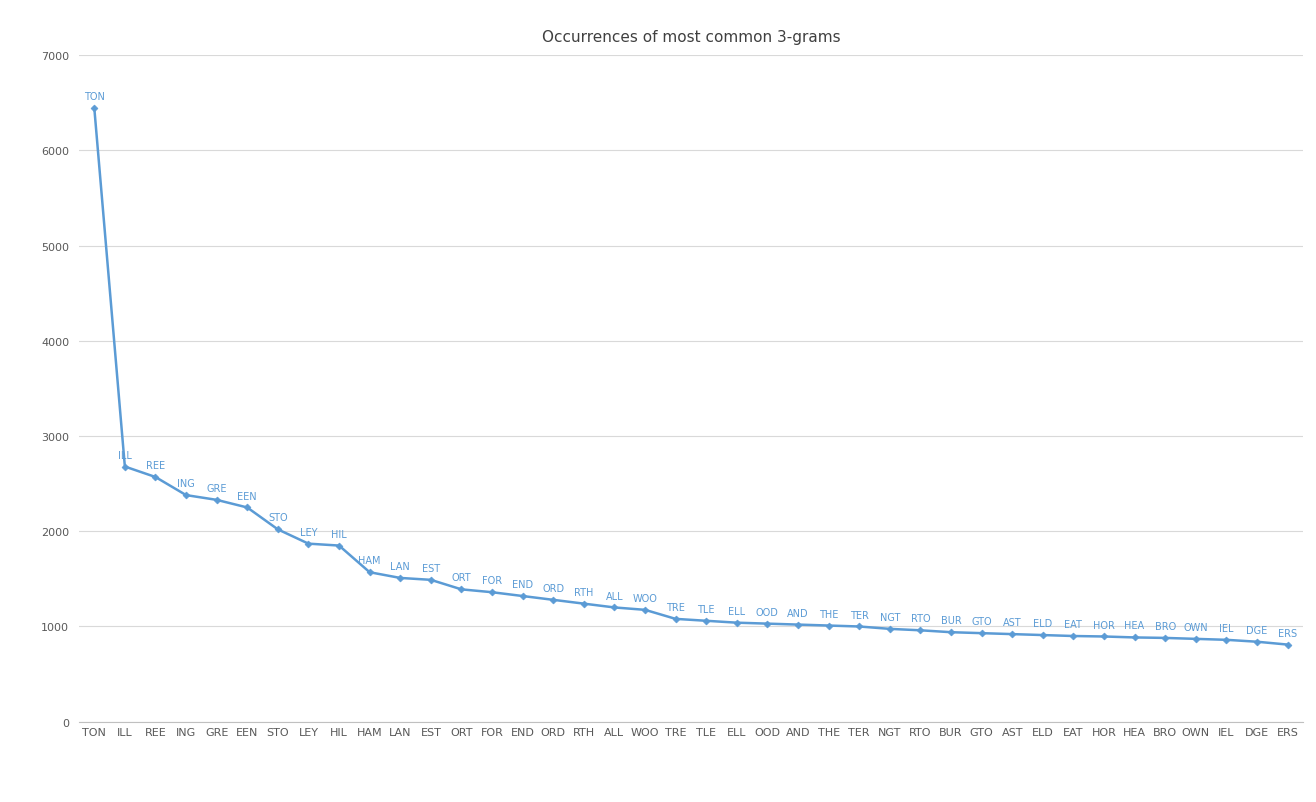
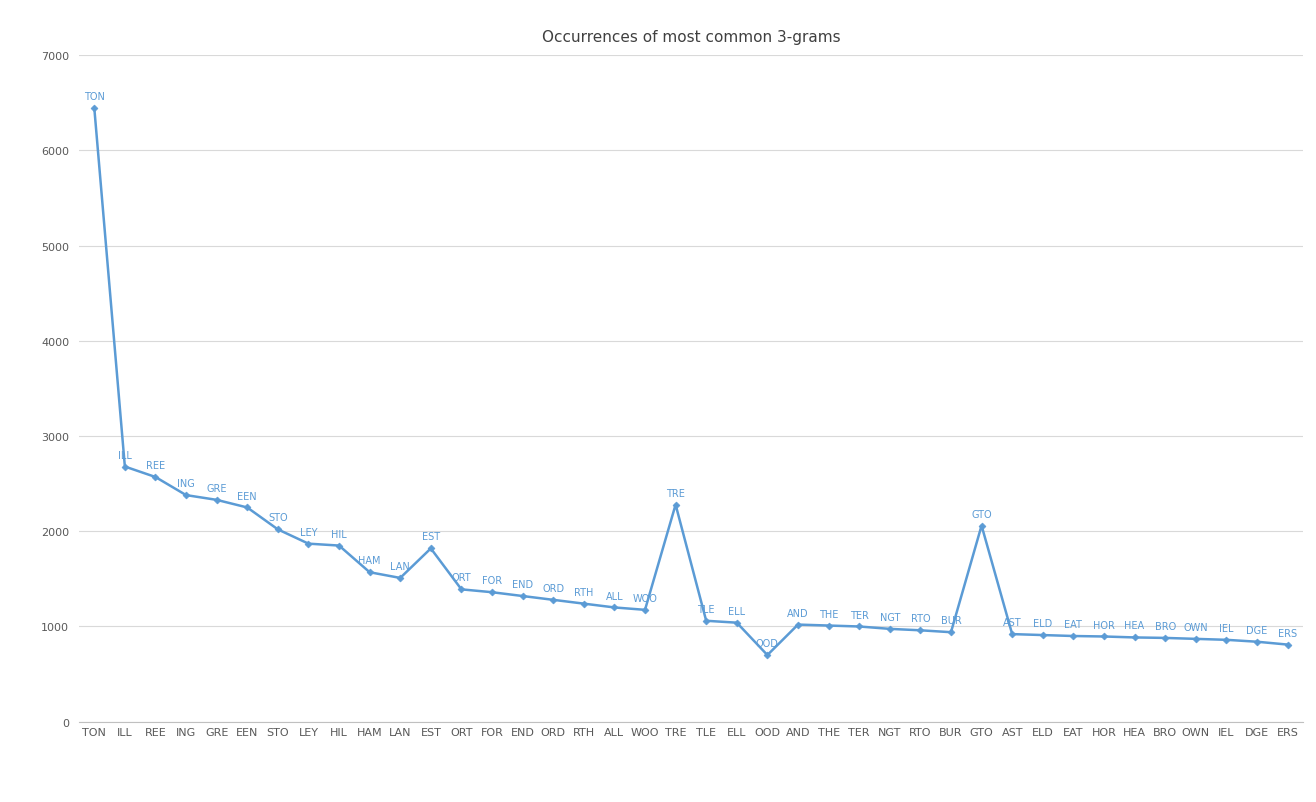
EST: 1490 -> 1820
TRE: 1080 -> 2280
OOD: 1030 -> 700
GTO: 930 -> 2060
